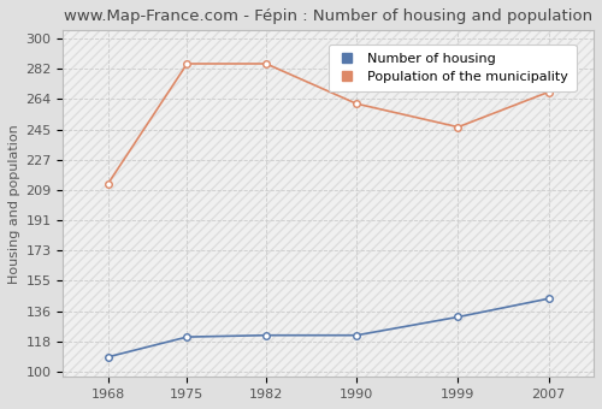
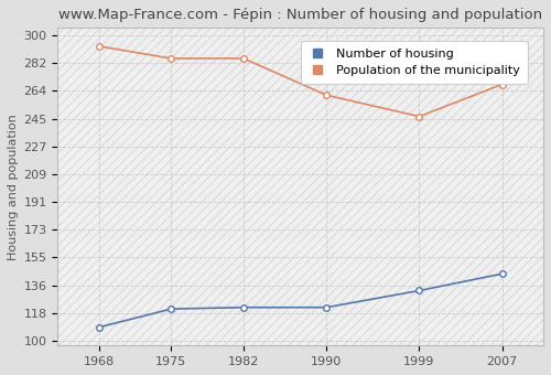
Population of the municipality/1968: 213 -> 293
